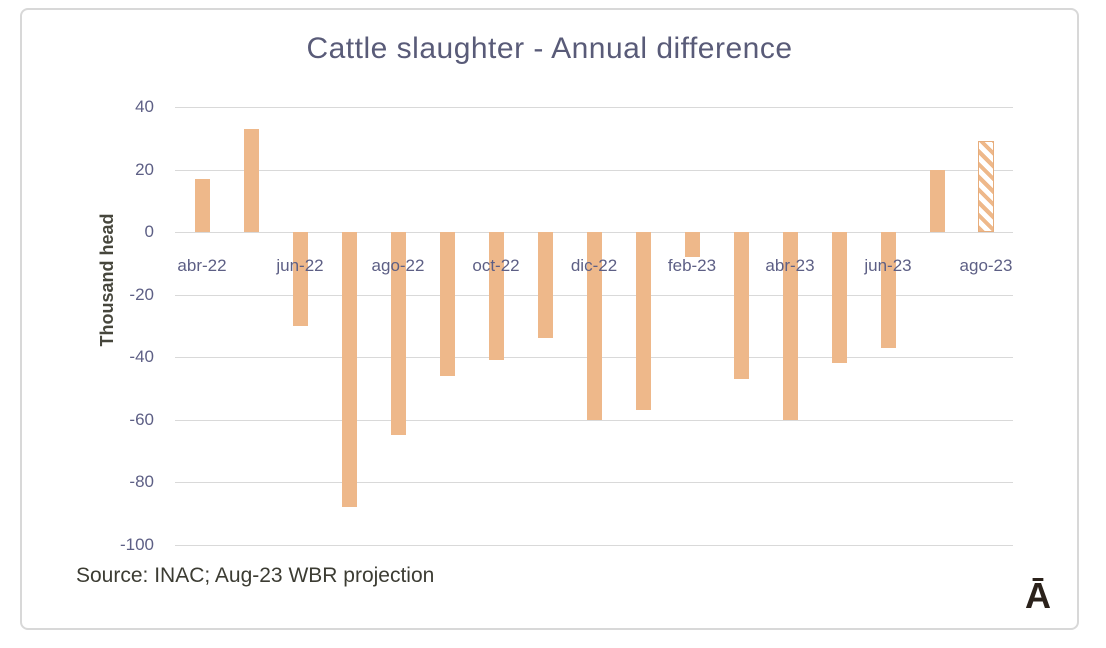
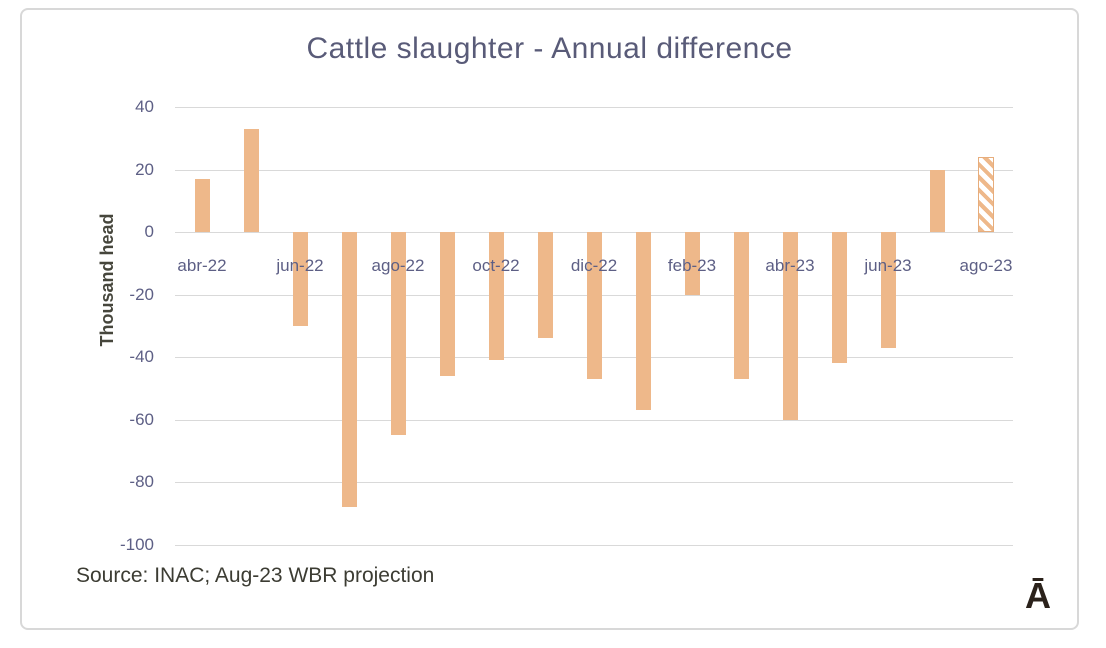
dic-22: -60 -> -47
feb-23: -8 -> -20
ago-23: 29 -> 24
